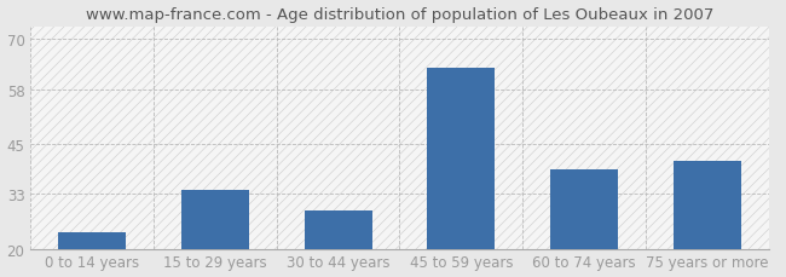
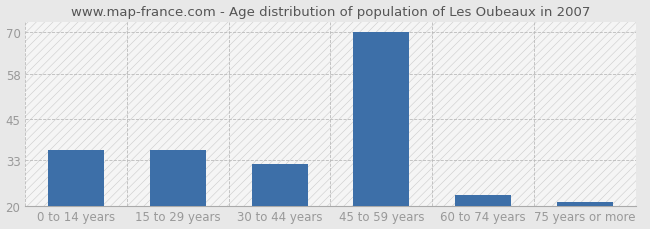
0 to 14 years: 24 -> 36
15 to 29 years: 34 -> 36
30 to 44 years: 29 -> 32
45 to 59 years: 63 -> 70
60 to 74 years: 39 -> 23
75 years or more: 41 -> 21
